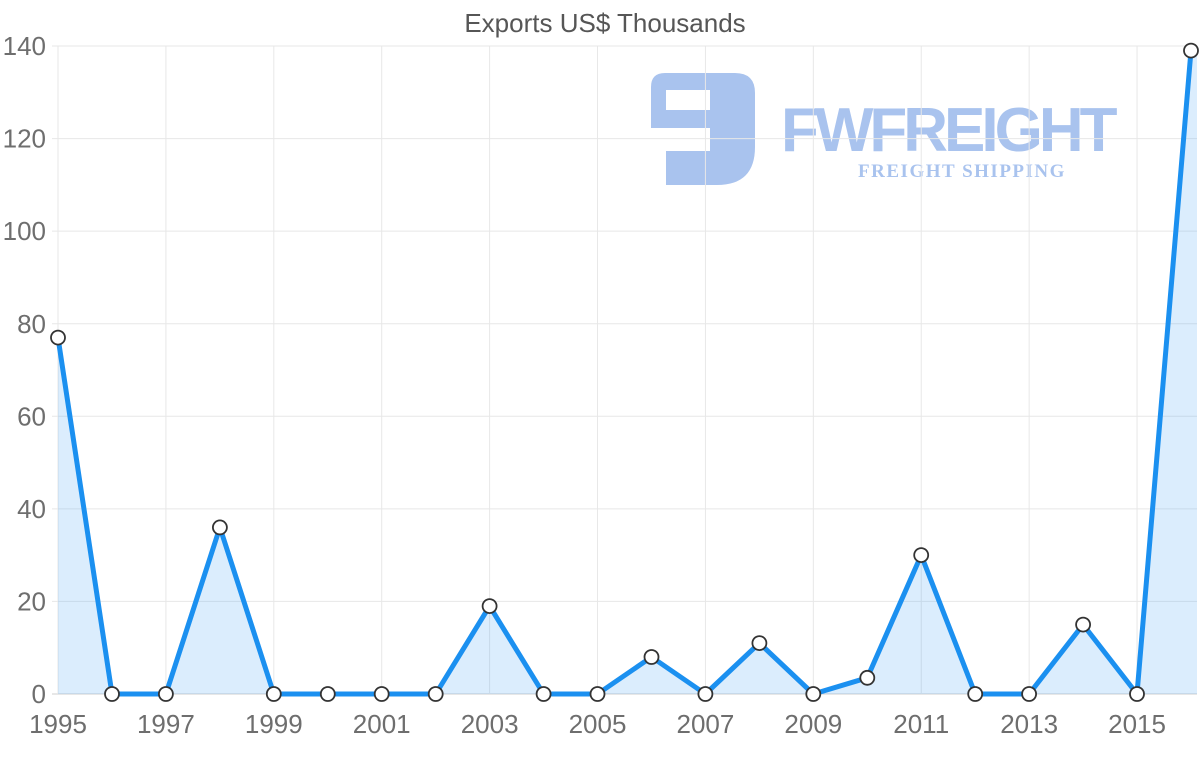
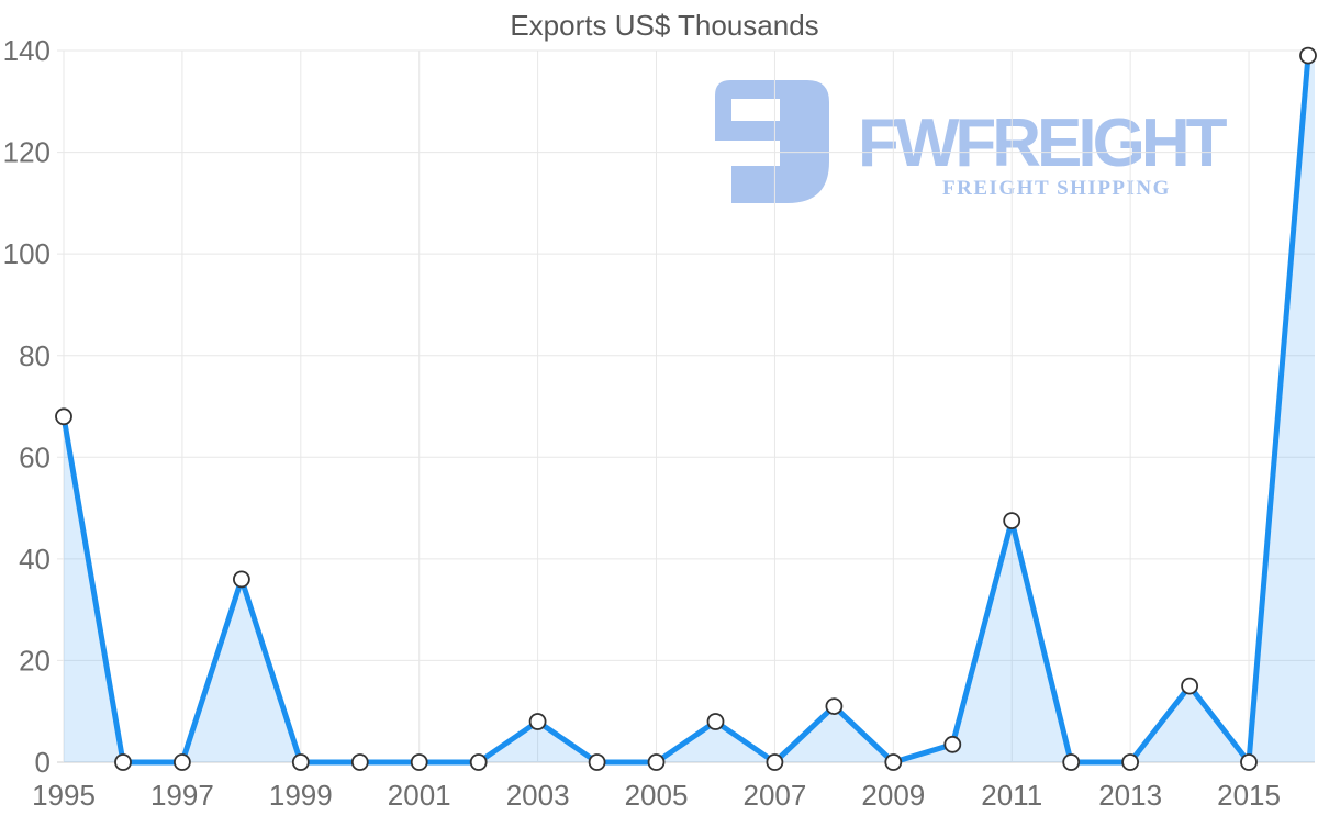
1995: 77 -> 68
2003: 19 -> 8
2011: 30 -> 48
